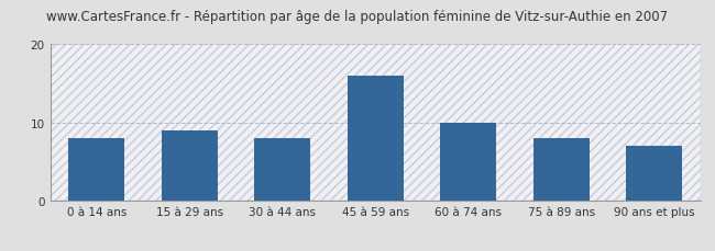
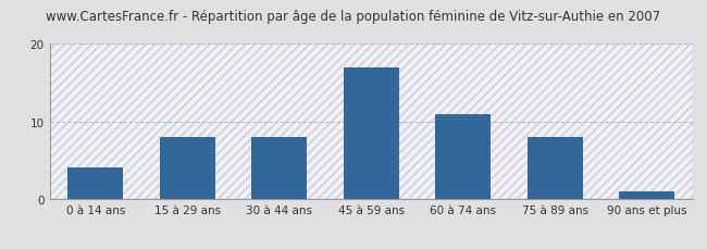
0 à 14 ans: 8 -> 4
15 à 29 ans: 9 -> 8
45 à 59 ans: 16 -> 17
60 à 74 ans: 10 -> 11
90 ans et plus: 7 -> 1
